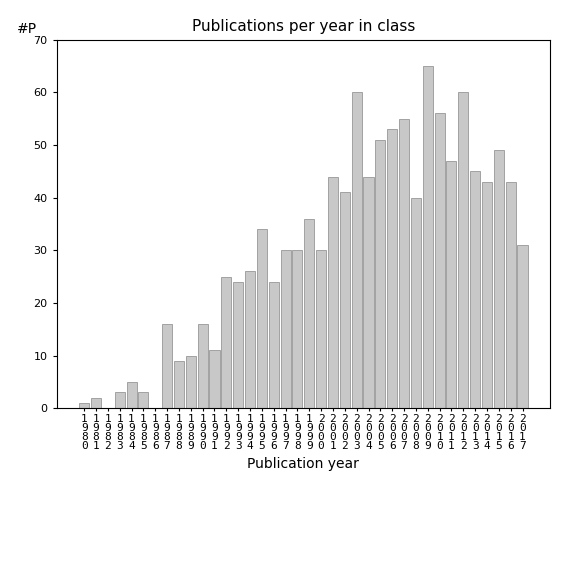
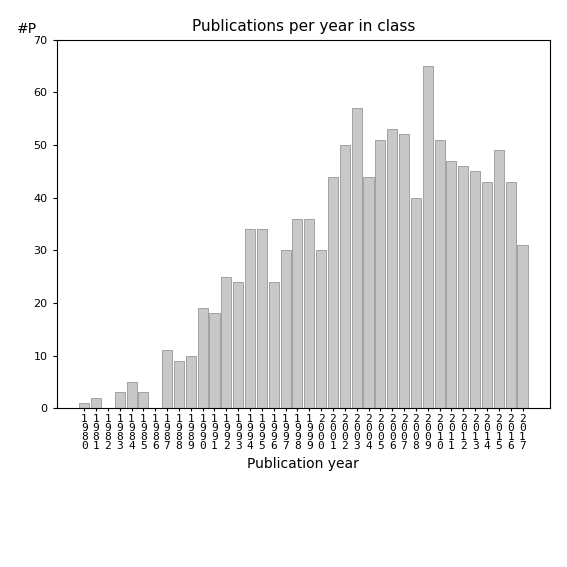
1 9 8 7: 16 -> 11
1 9 9 0: 16 -> 19
1 9 9 1: 11 -> 18
1 9 9 4: 26 -> 34
1 9 9 8: 30 -> 36
2 0 0 2: 41 -> 50
2 0 0 3: 60 -> 57
2 0 0 7: 55 -> 52
2 0 1 0: 56 -> 51
2 0 1 2: 60 -> 46
